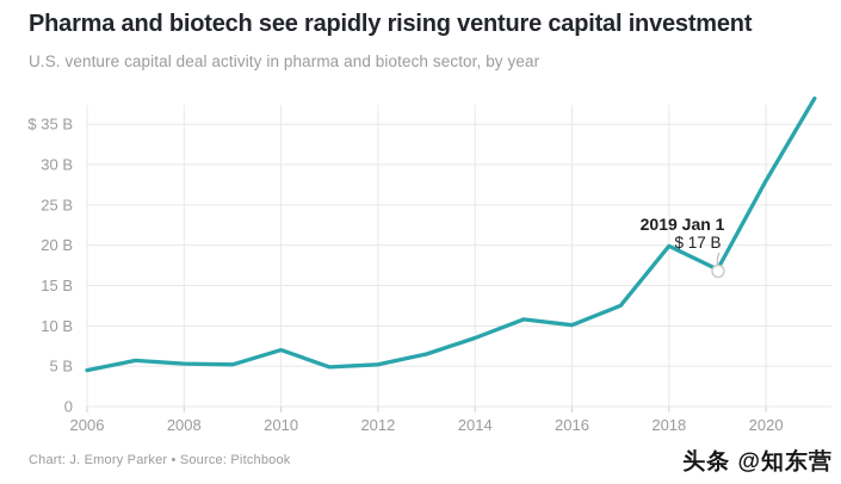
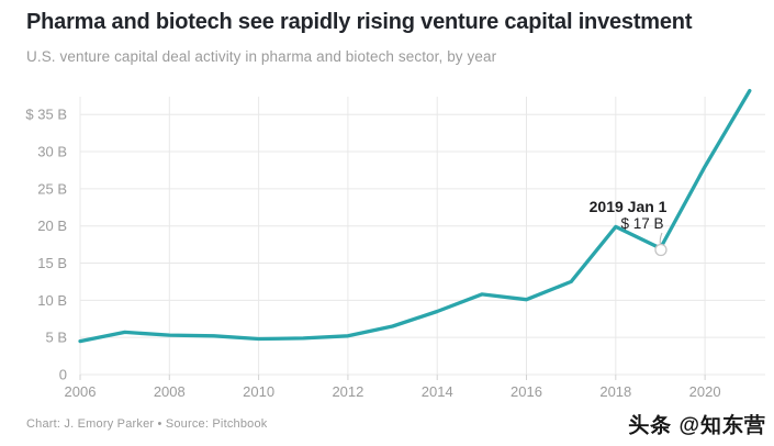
2010: 7B -> 5B
